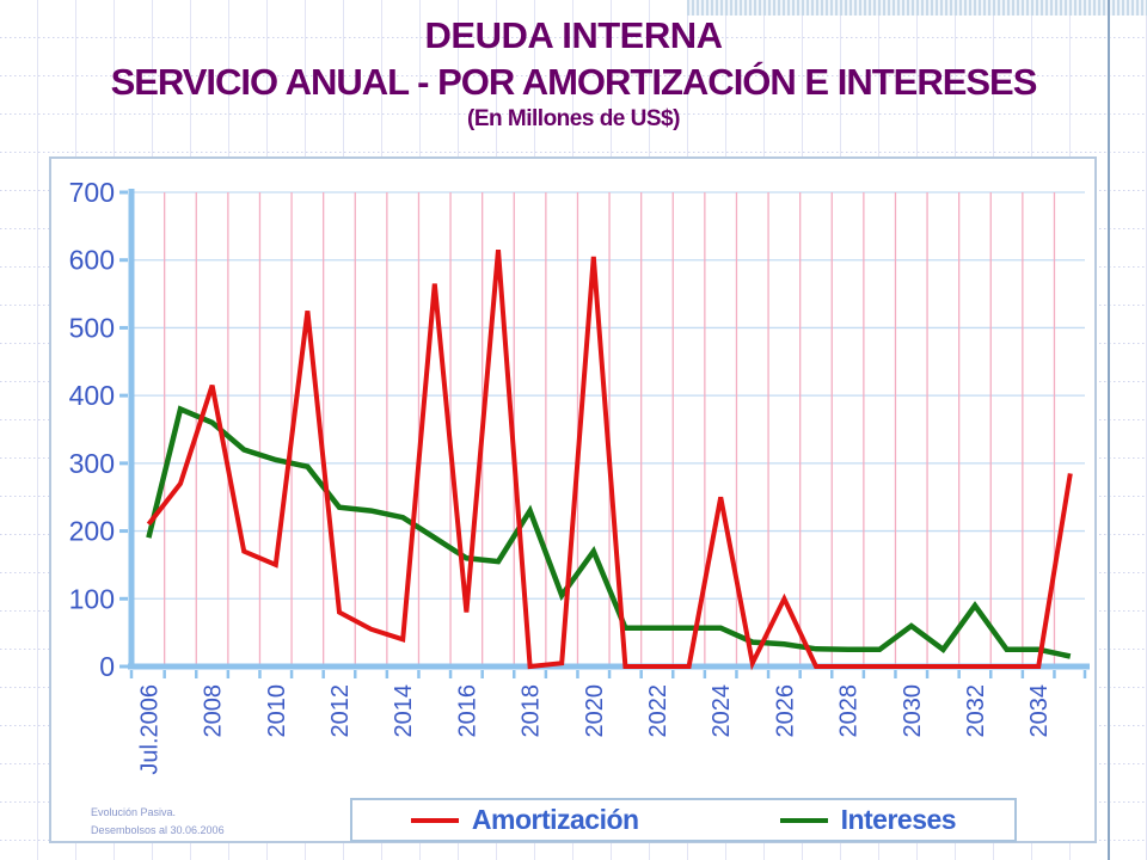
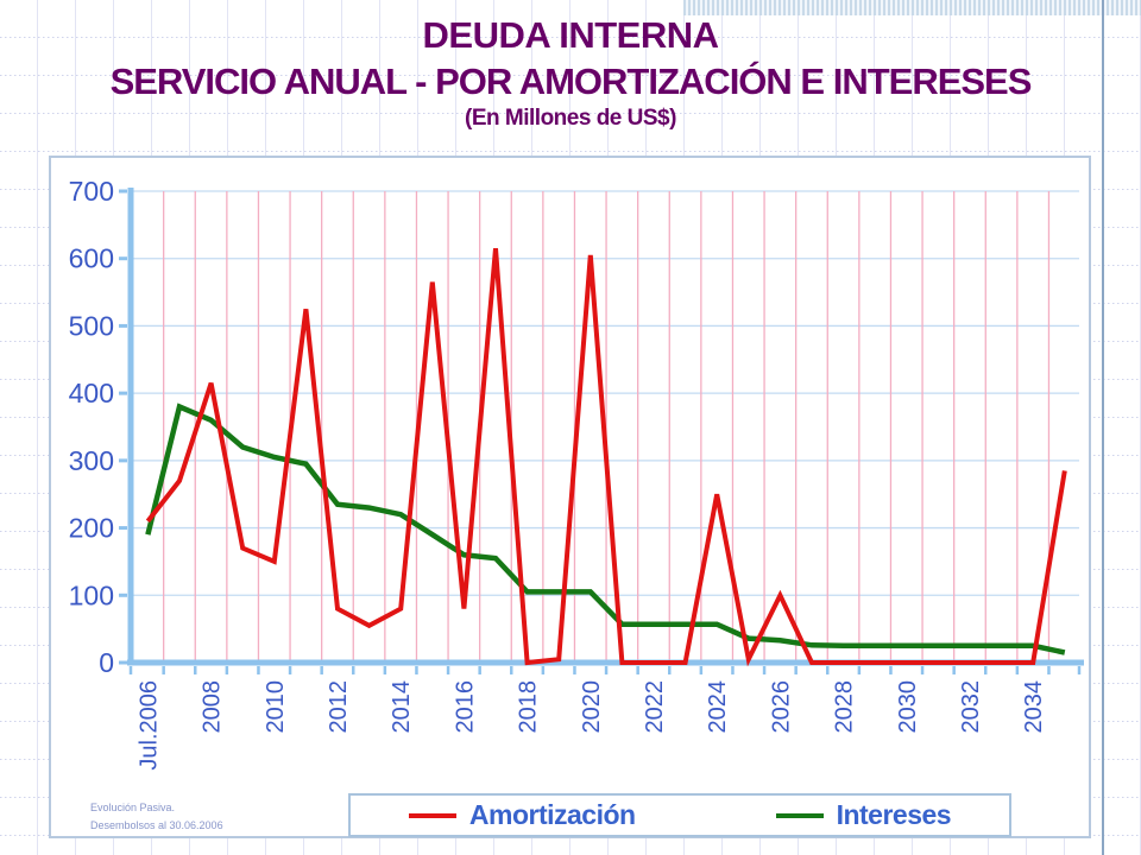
Amortización/2014: 40 -> 80
Intereses/2018: 230 -> 100
Intereses/2020: 170 -> 100
Intereses/2030: 60 -> 20
Intereses/2032: 90 -> 20
